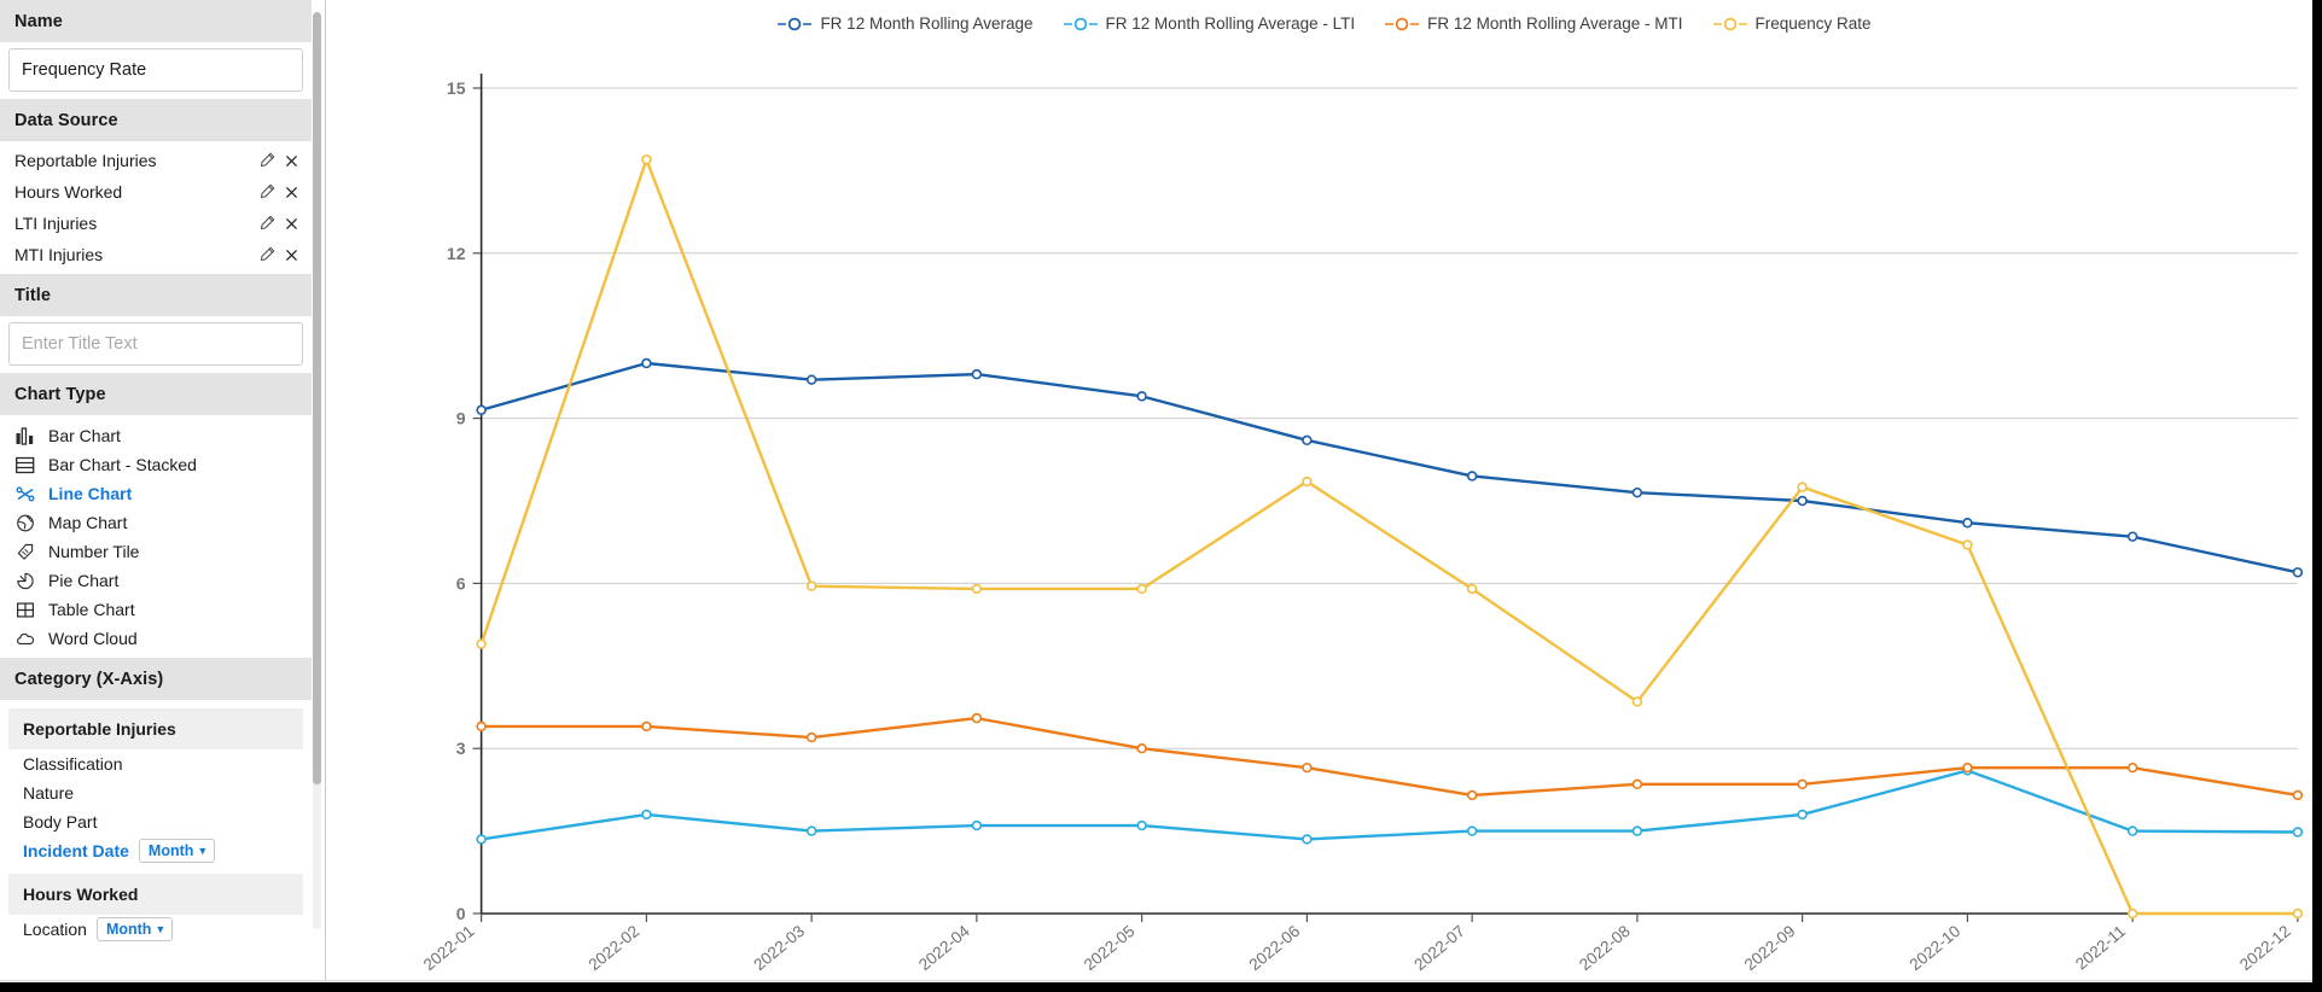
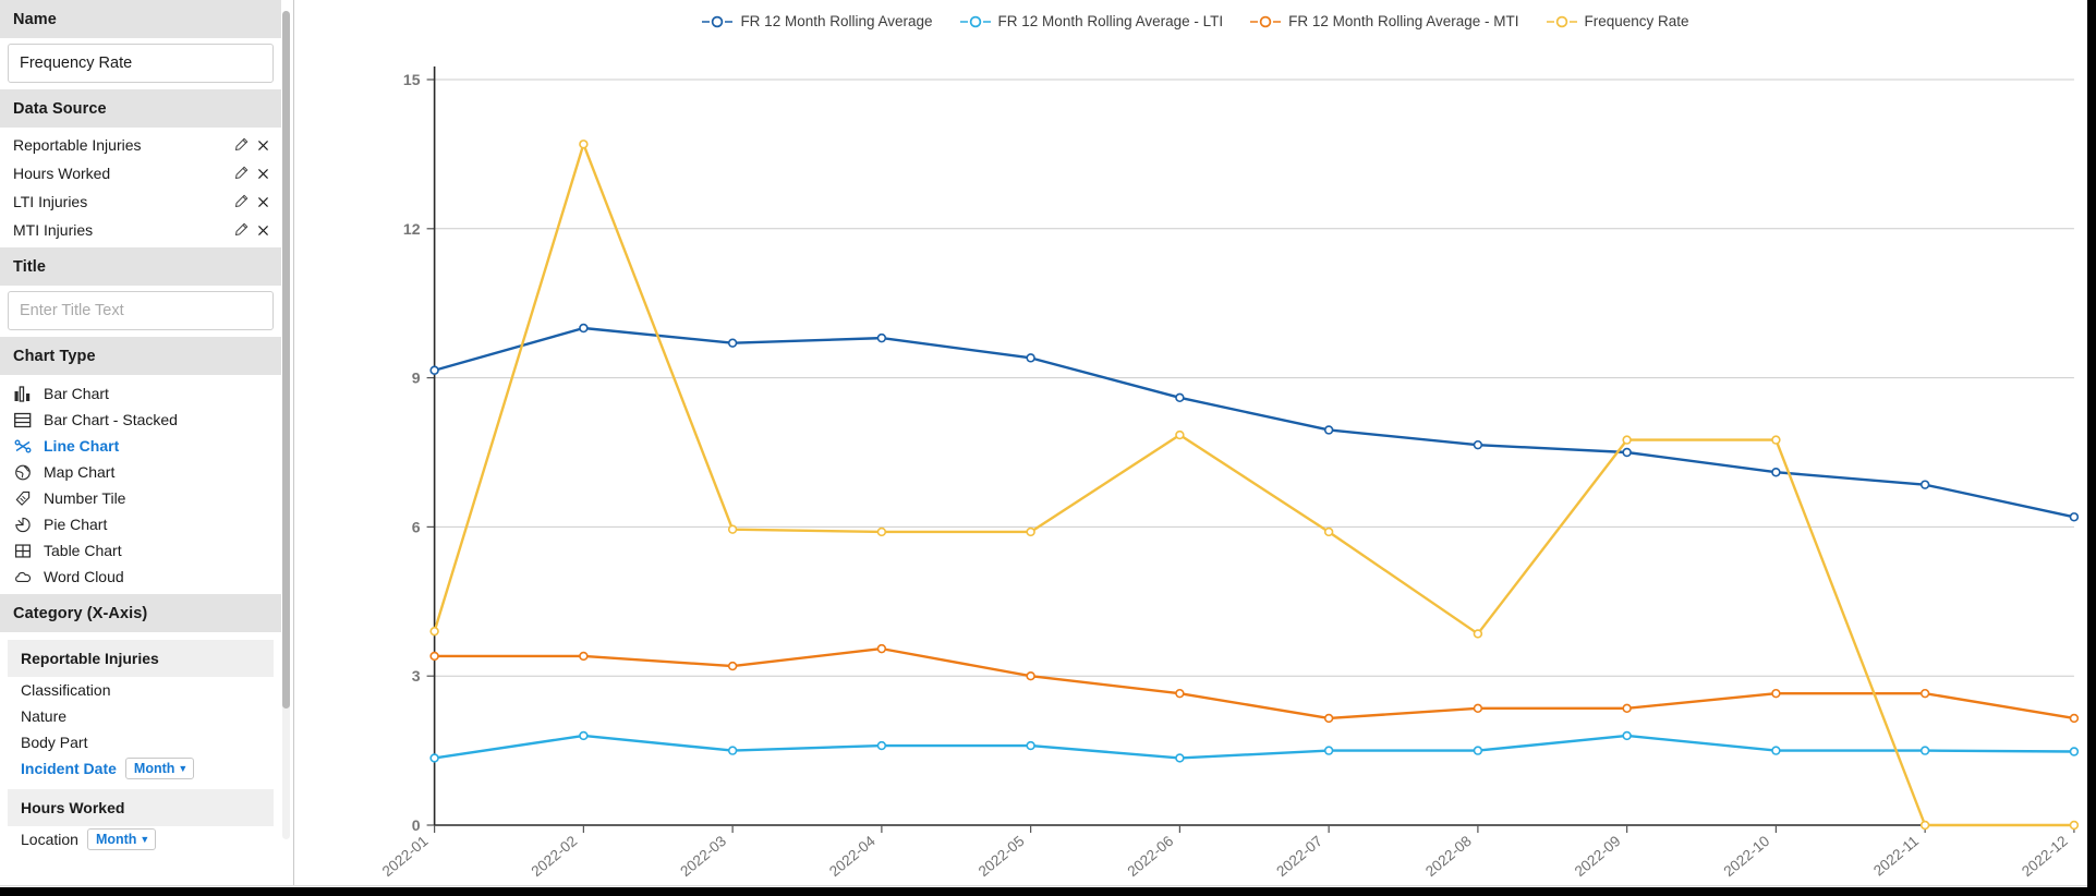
Frequency Rate/2022-01: 4.9 -> 3.9
FR 12 Month Rolling Average - LTI/2022-10: 2.6 -> 1.5
Frequency Rate/2022-10: 6.7 -> 7.8
